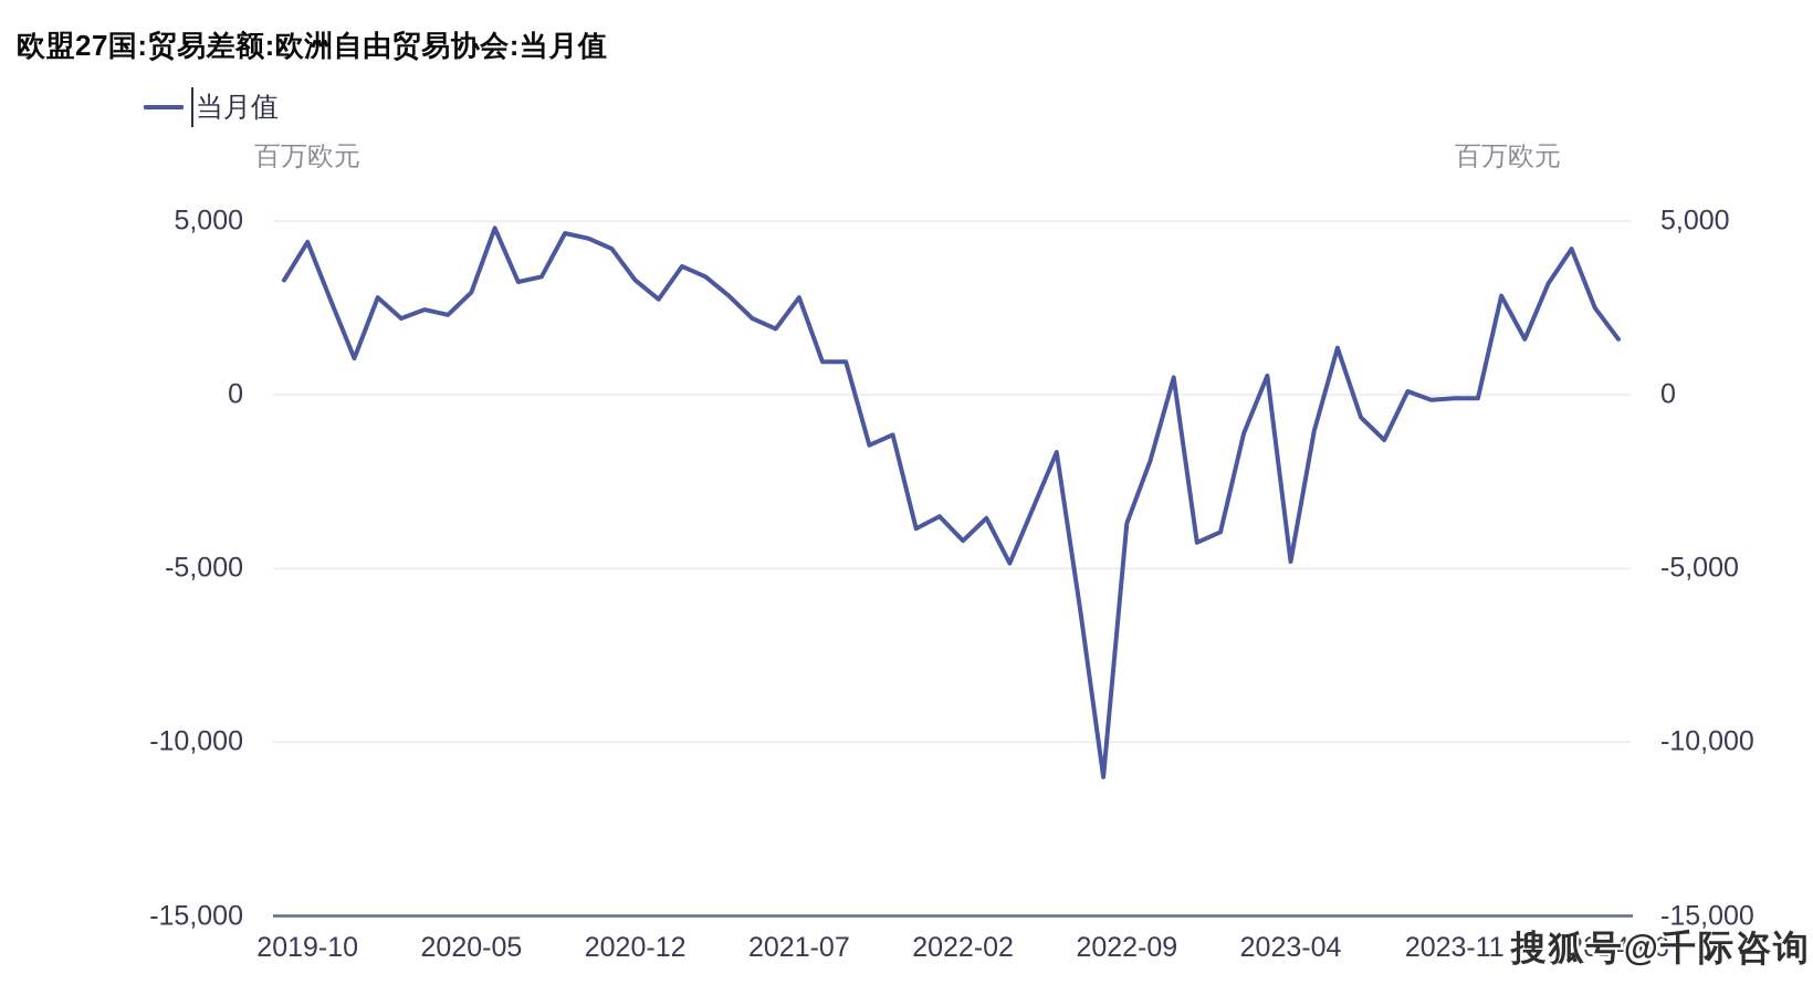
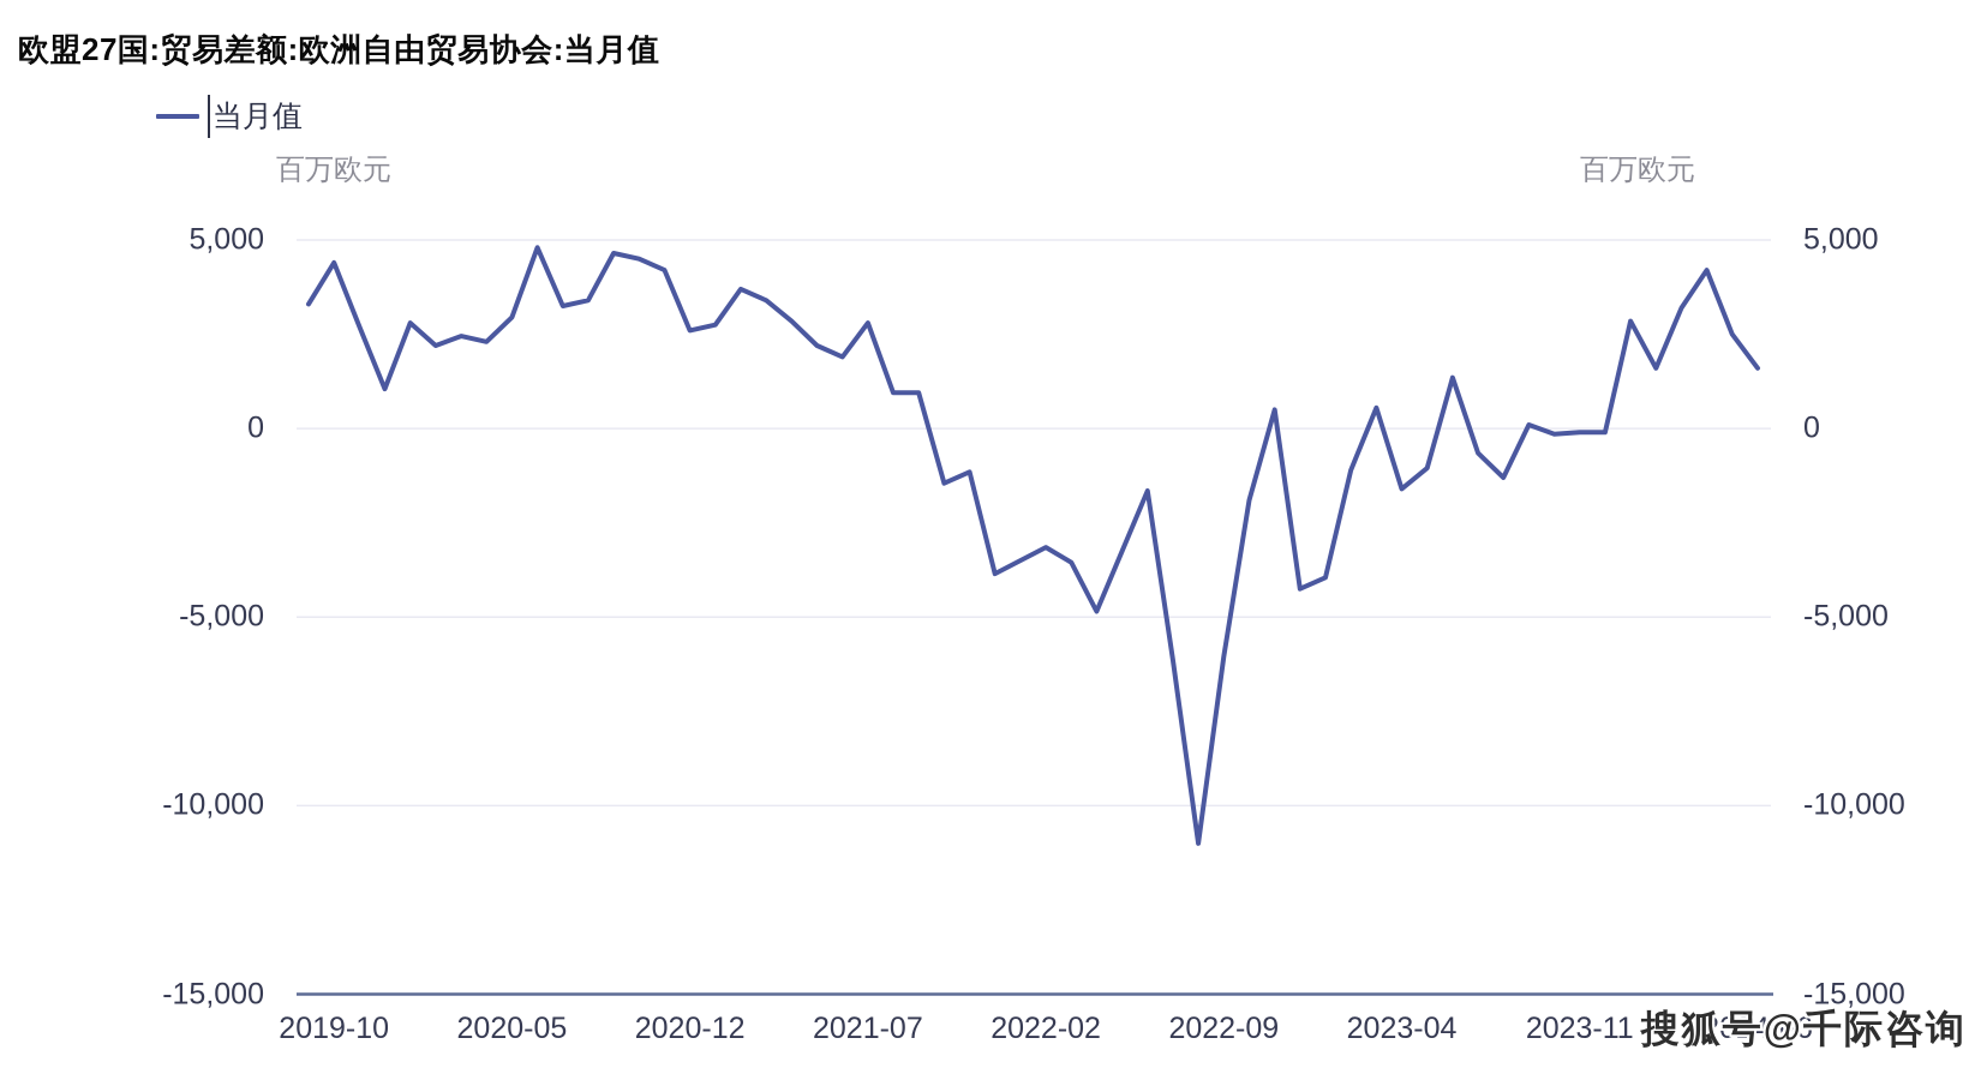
2020-12: 3300 -> 2600
2022-02: -4200 -> -3200
2022-09: -3700 -> -6000
2023-04: -4800 -> -1600
